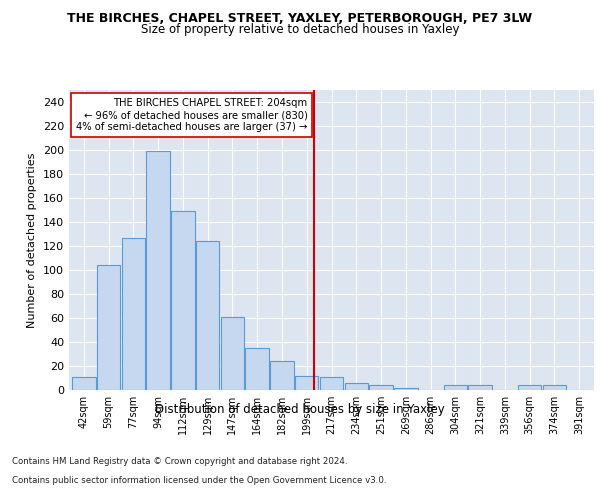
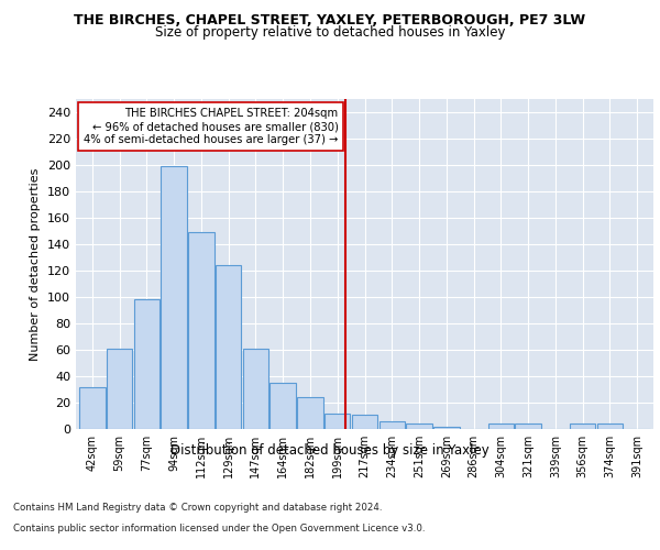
42sqm: 11 -> 32
59sqm: 104 -> 61
77sqm: 127 -> 98
